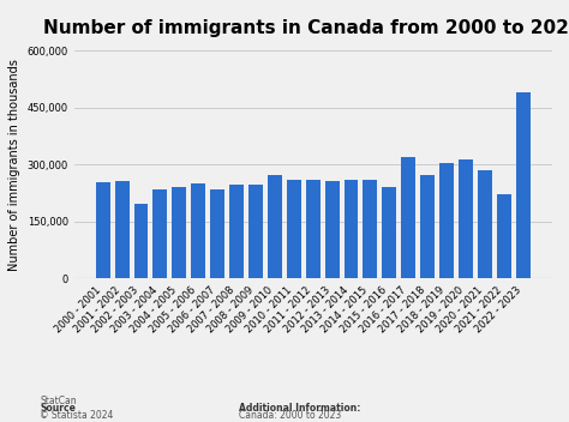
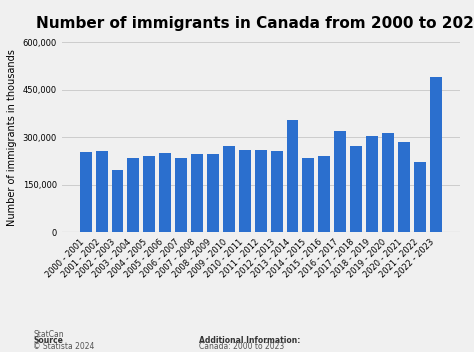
2013 - 2014: 260,000 -> 355,000
2014 - 2015: 260,000 -> 235,000
